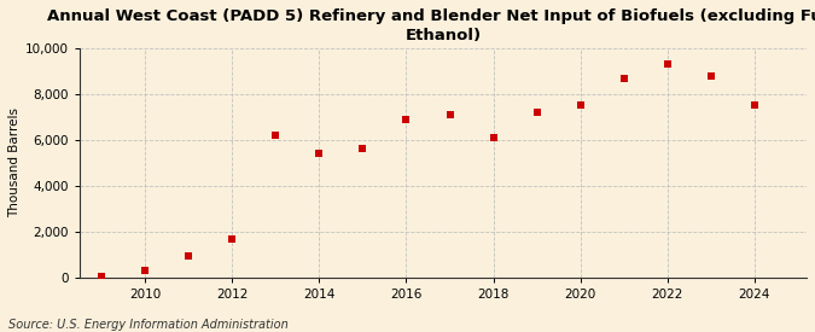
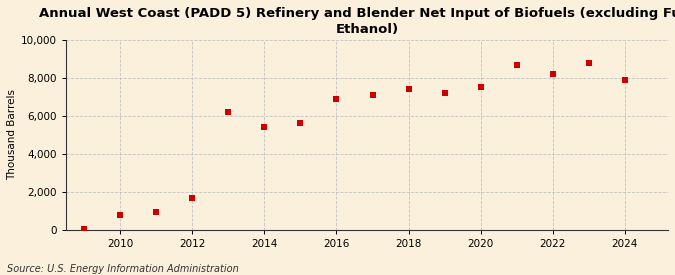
2010: 300 -> 800
2018: 6,100 -> 7,400
2022: 9,300 -> 8,200
2024: 7,500 -> 7,900
